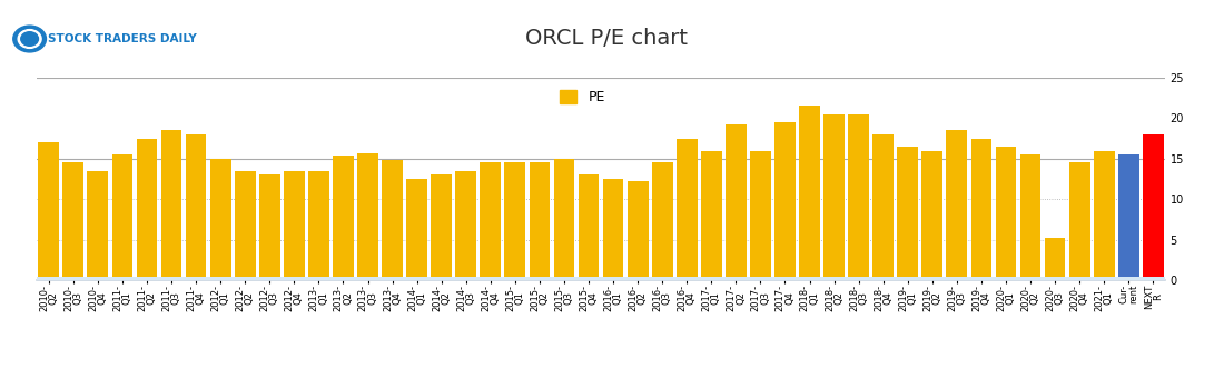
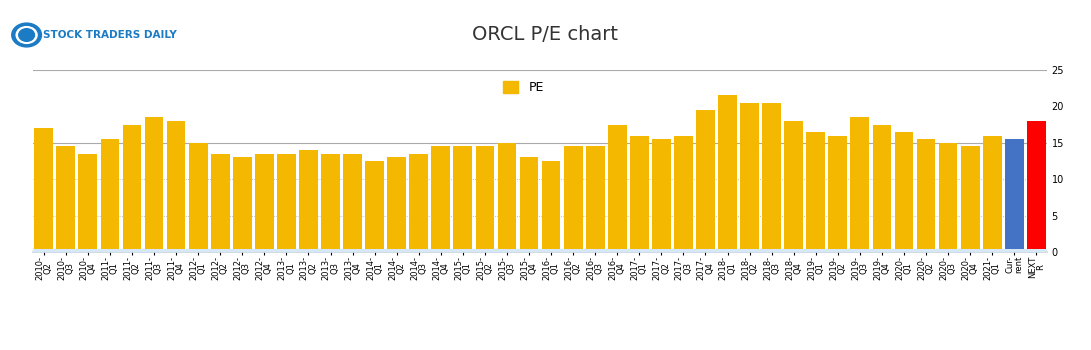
2013- Q2: 15.4 -> 14.0
2013- Q3: 15.6 -> 13.5
2013- Q4: 14.8 -> 13.5
2016- Q2: 12.2 -> 14.5
2017- Q2: 19.2 -> 15.5
2020- Q3: 5.2 -> 15.0
